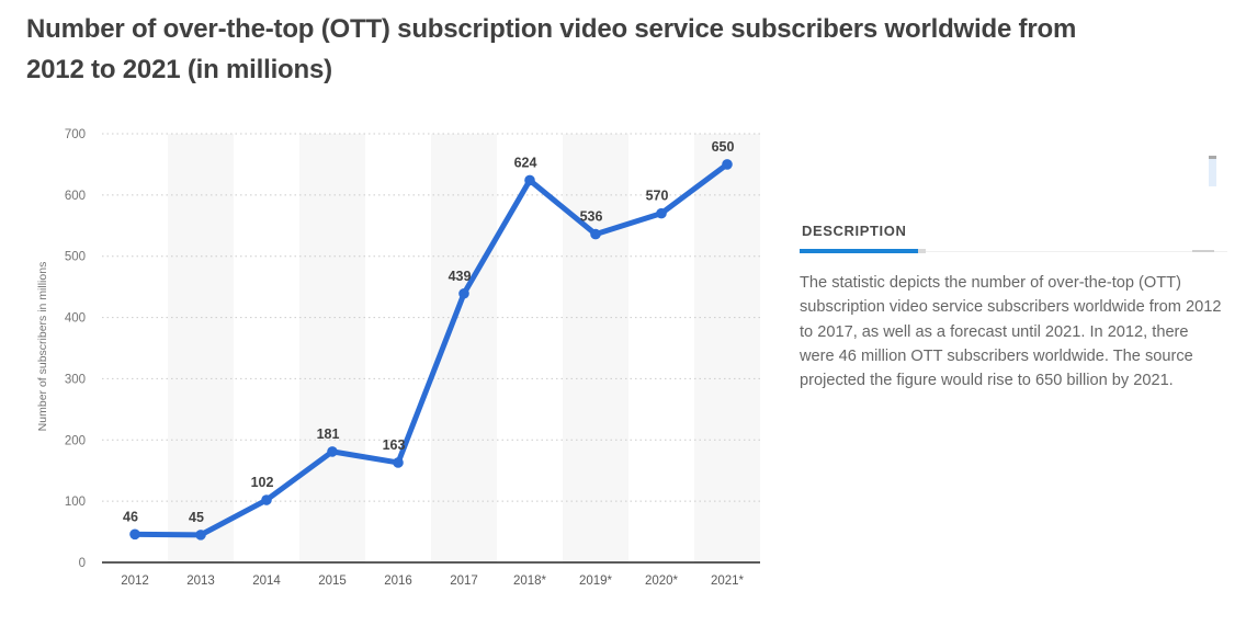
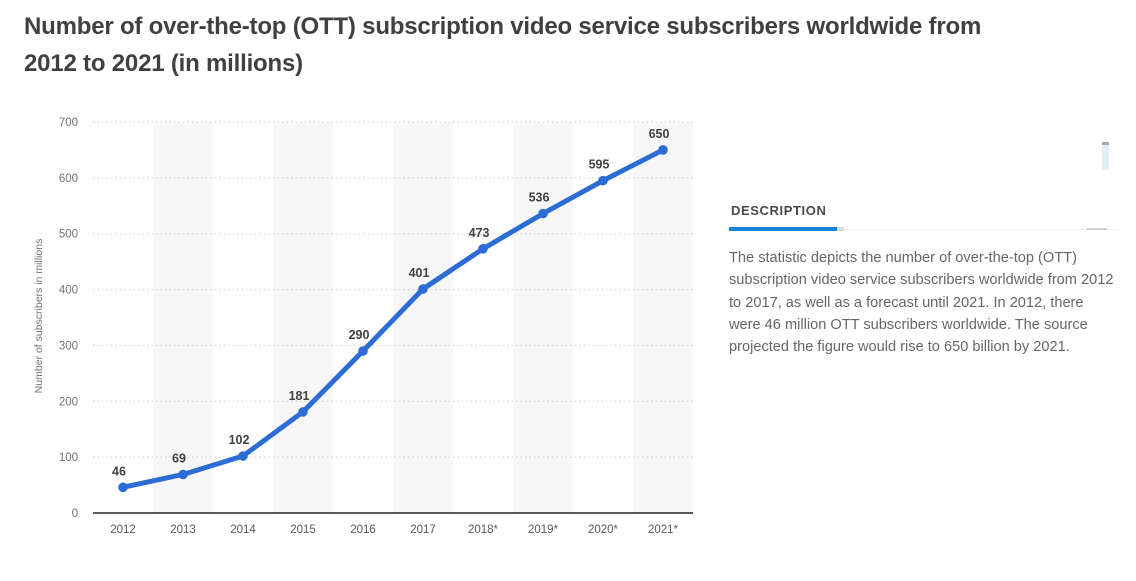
2013: 45 -> 69
2016: 163 -> 290
2017: 439 -> 401
2018*: 624 -> 473
2020*: 570 -> 595
